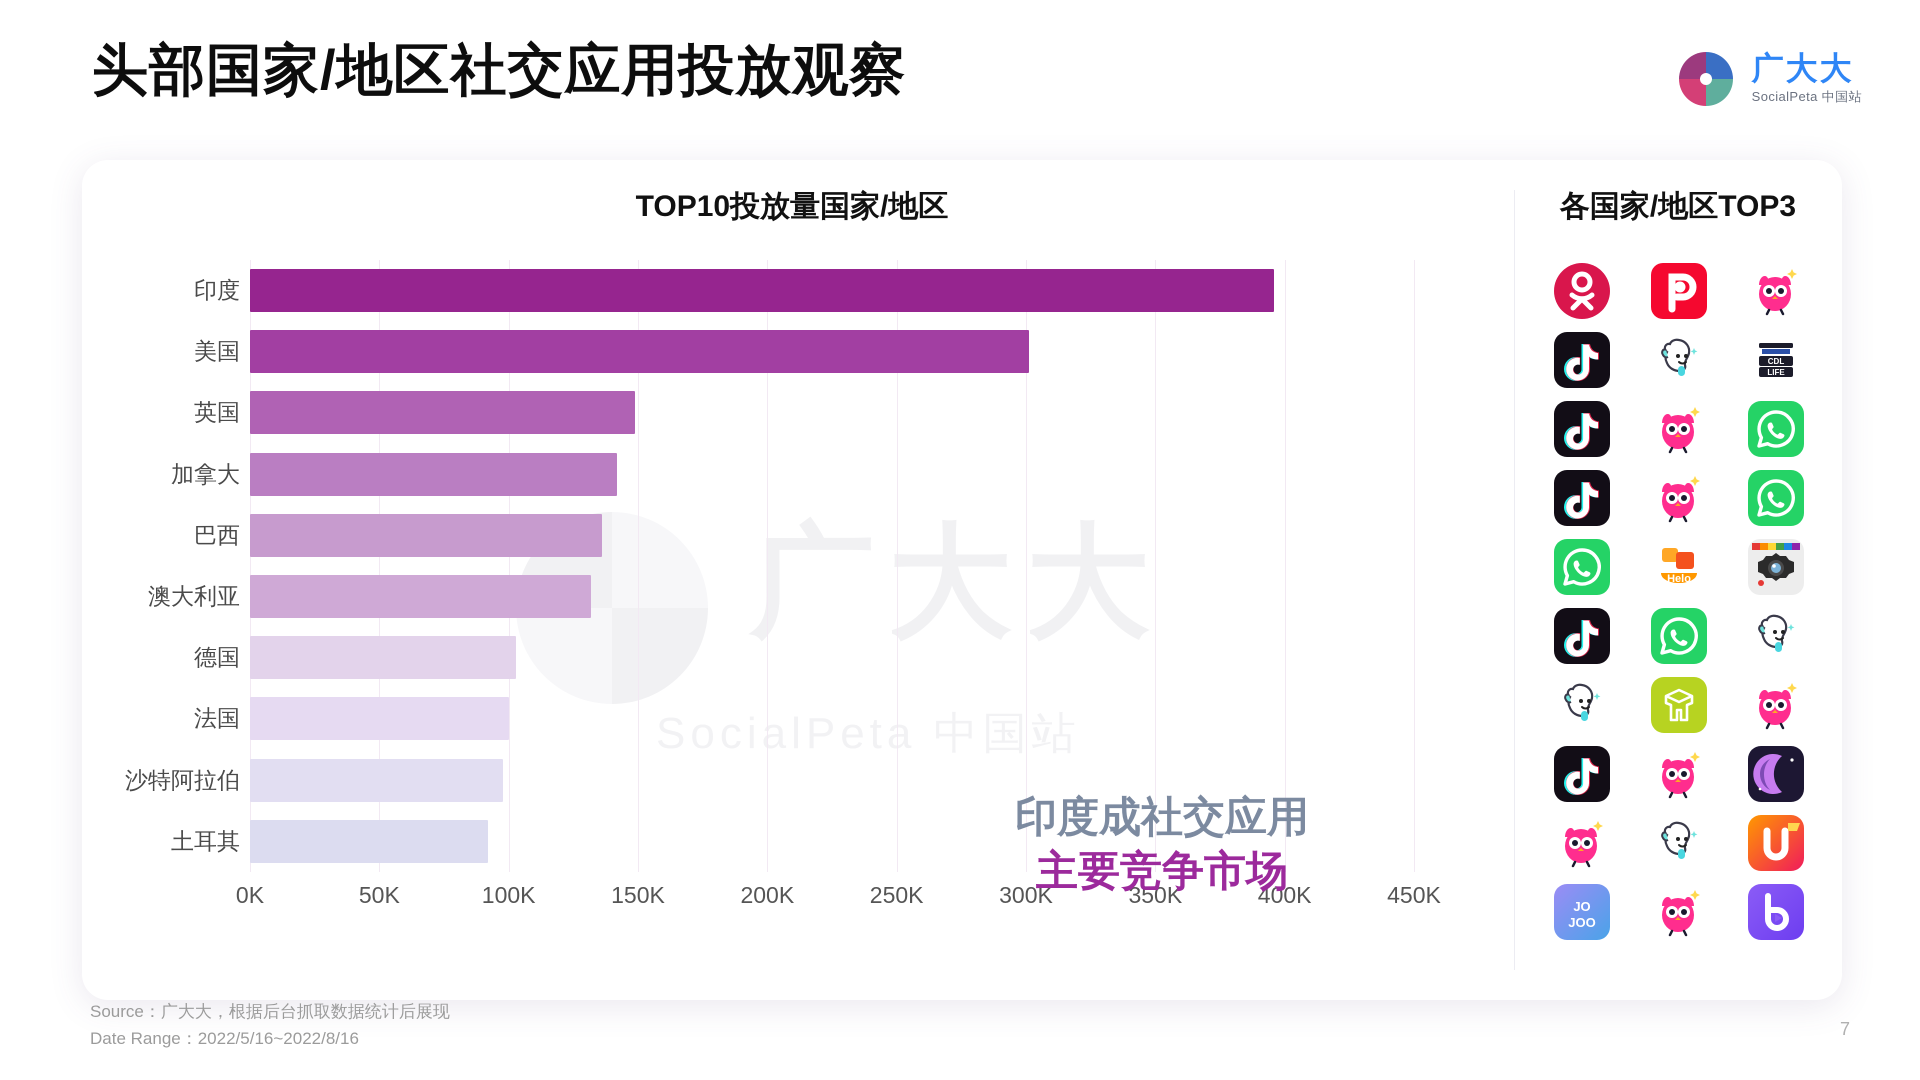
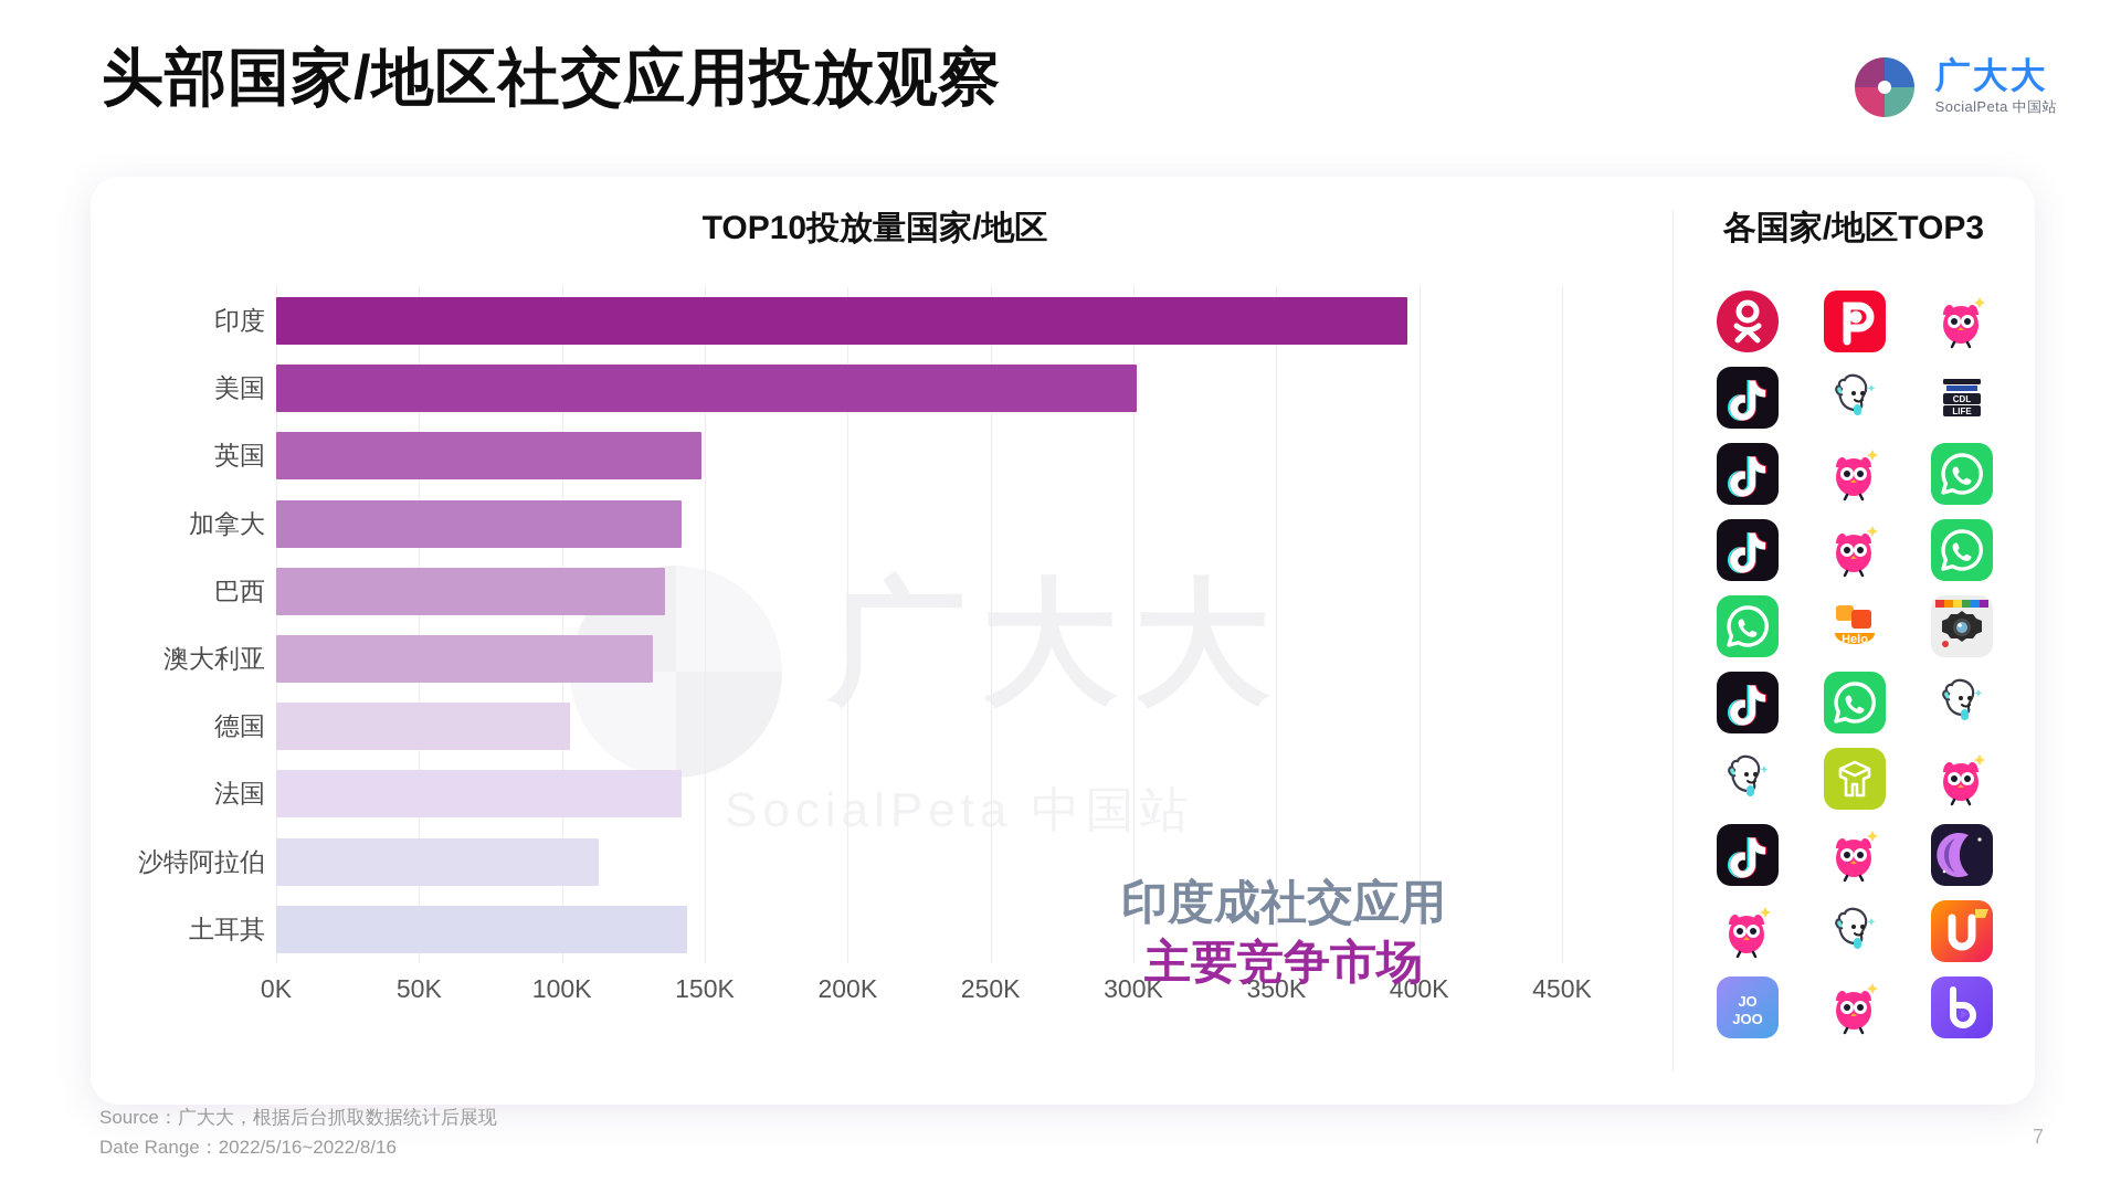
法国: 100K -> 142K
沙特阿拉伯: 98K -> 113K
土耳其: 92K -> 144K
